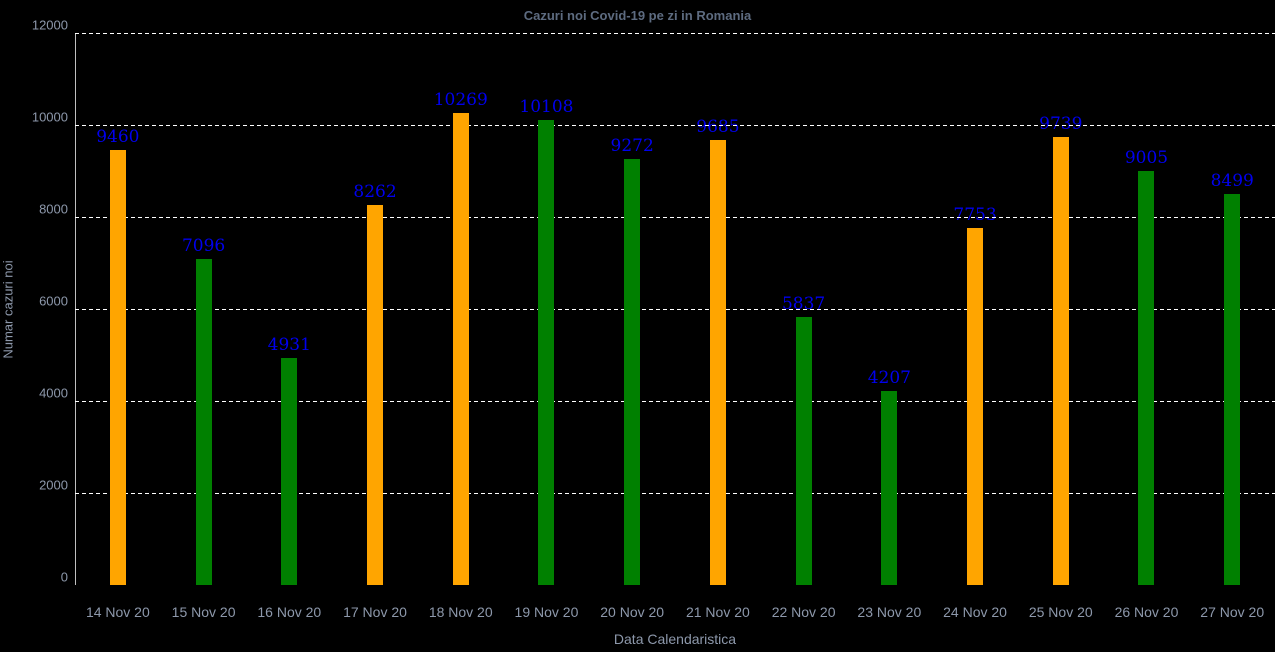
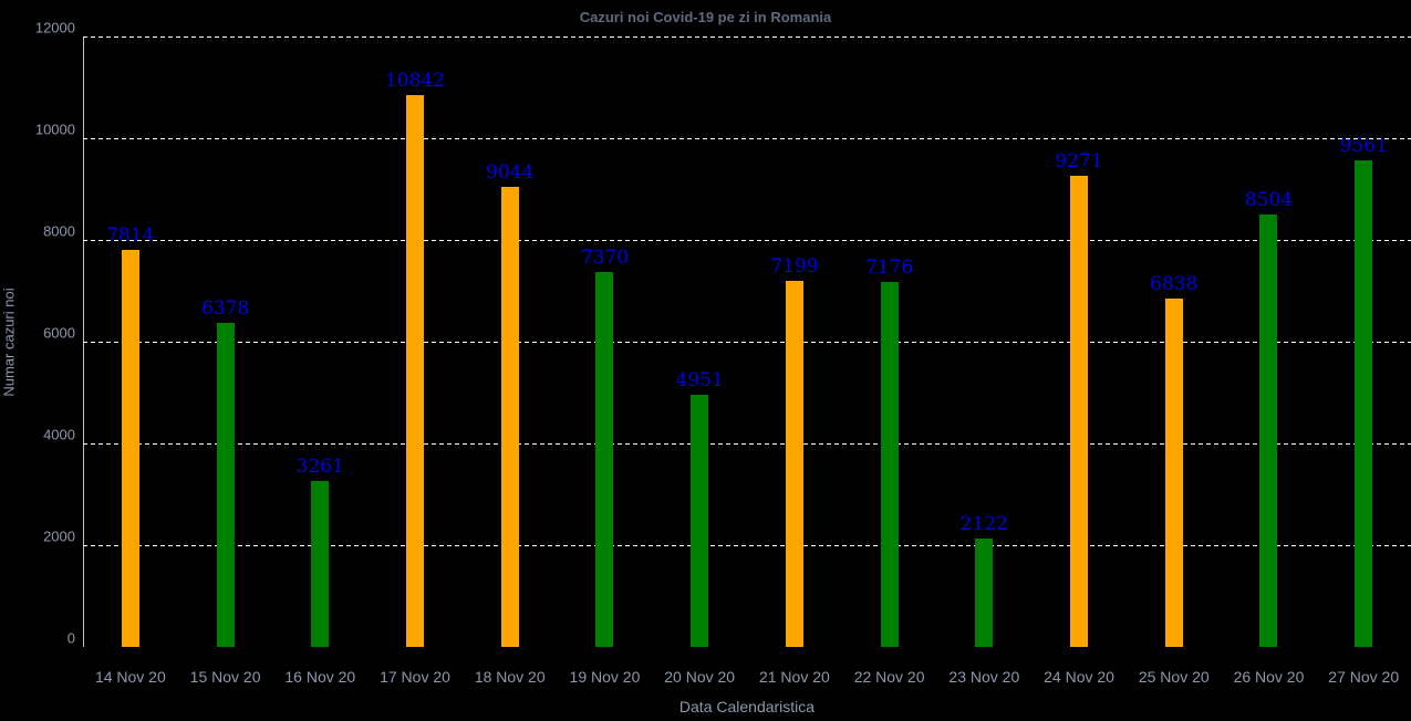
14 Nov 20: 9460 -> 7814
15 Nov 20: 7096 -> 6378
16 Nov 20: 4931 -> 3261
17 Nov 20: 8262 -> 10842
18 Nov 20: 10269 -> 9044
19 Nov 20: 10108 -> 7370
20 Nov 20: 9272 -> 4951
21 Nov 20: 9685 -> 7199
22 Nov 20: 5837 -> 7176
23 Nov 20: 4207 -> 2122
24 Nov 20: 7753 -> 9271
25 Nov 20: 9739 -> 6838
26 Nov 20: 9005 -> 8504
27 Nov 20: 8499 -> 9561
